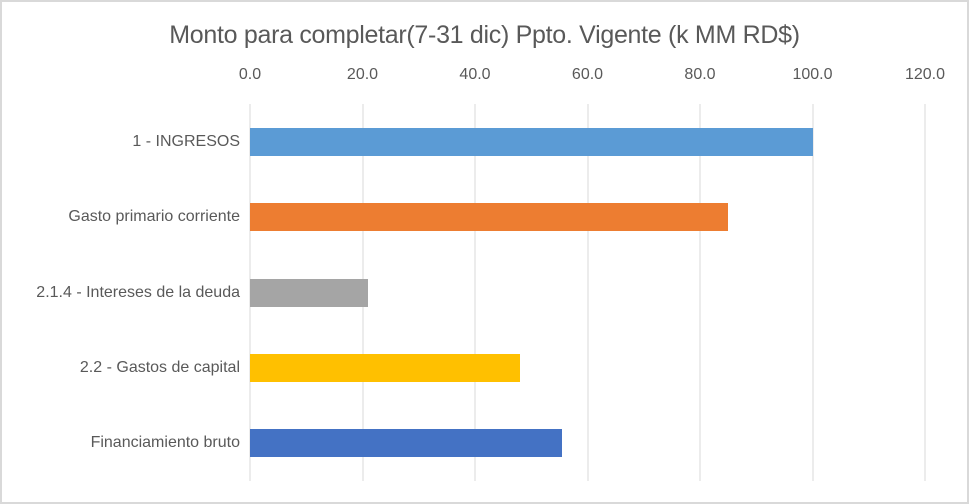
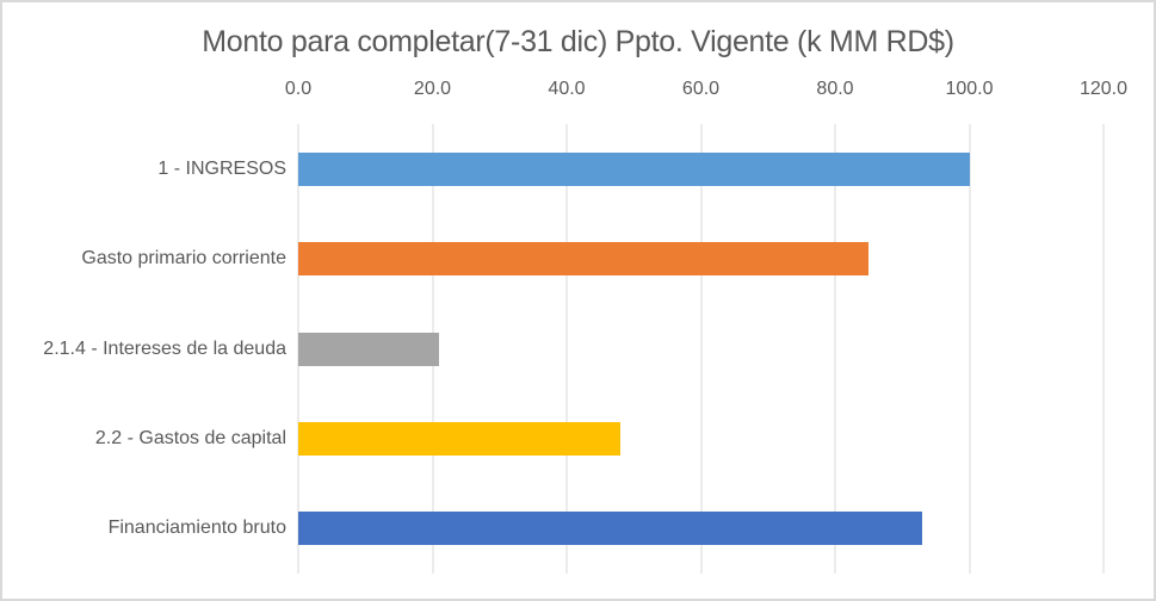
Financiamiento bruto: 56 -> 93
